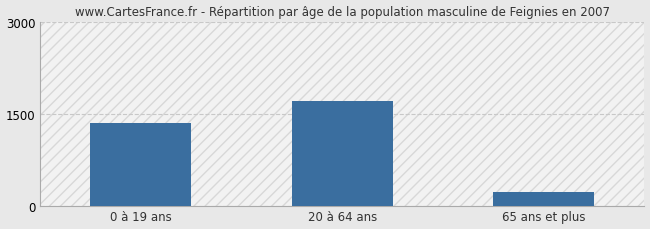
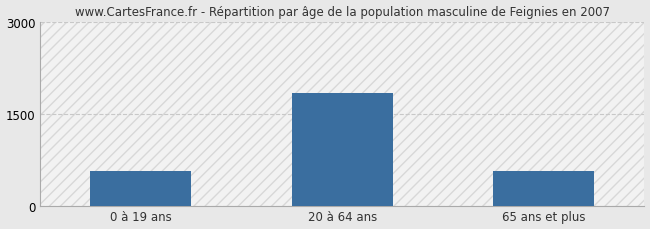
0 à 19 ans: 1350 -> 560
20 à 64 ans: 1700 -> 1840
65 ans et plus: 220 -> 560
